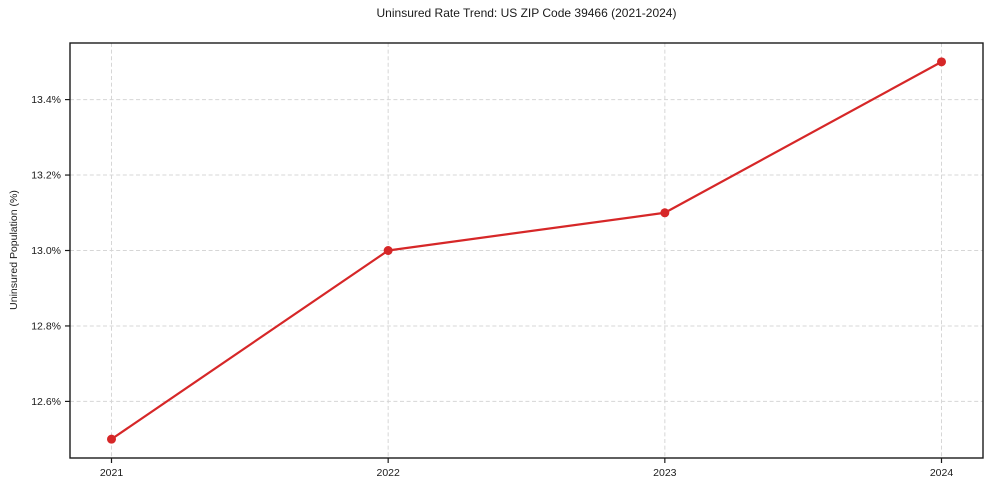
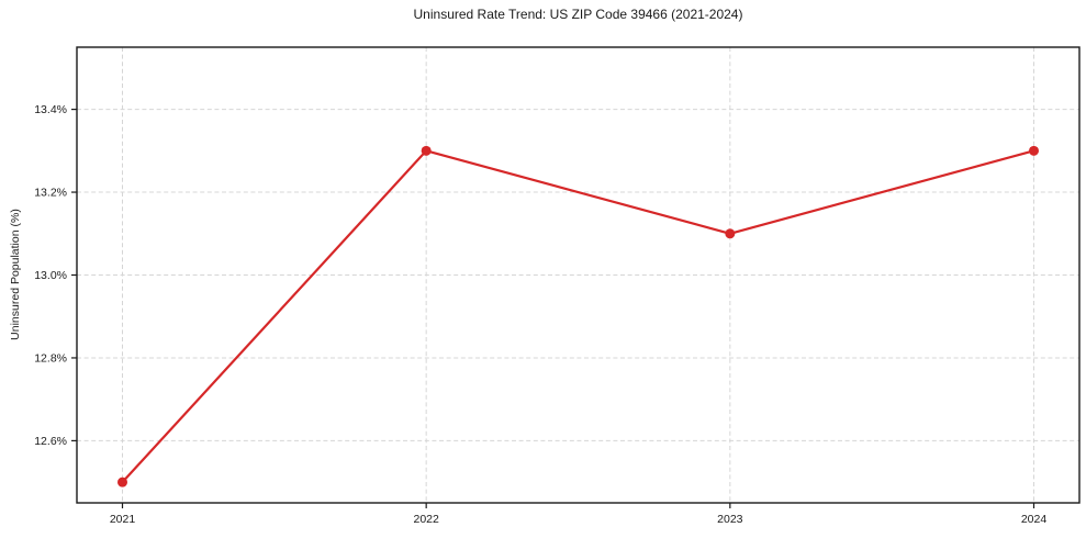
2022: 13.0% -> 13.3%
2024: 13.5% -> 13.3%
